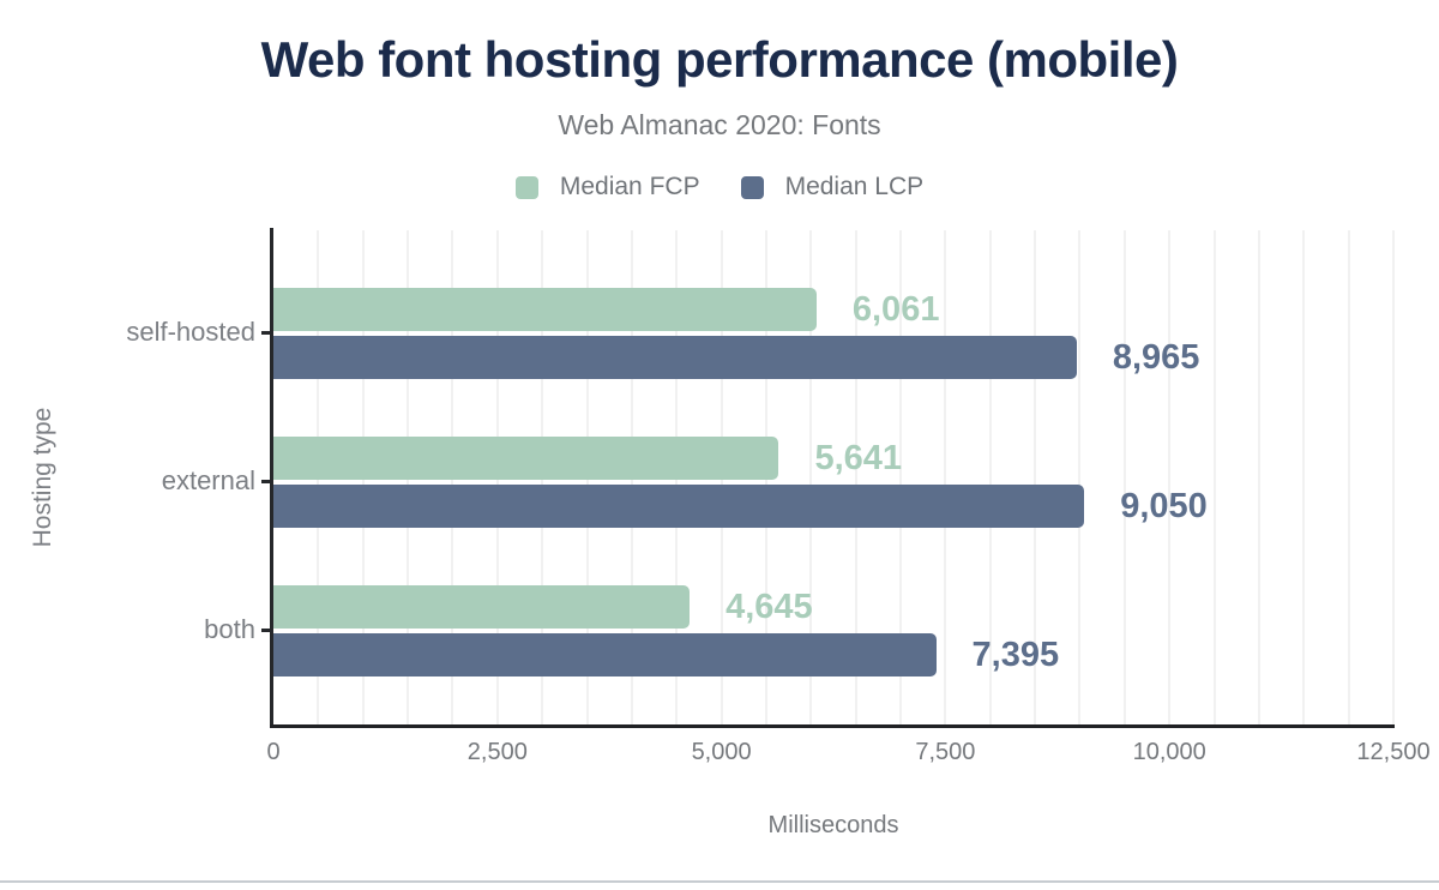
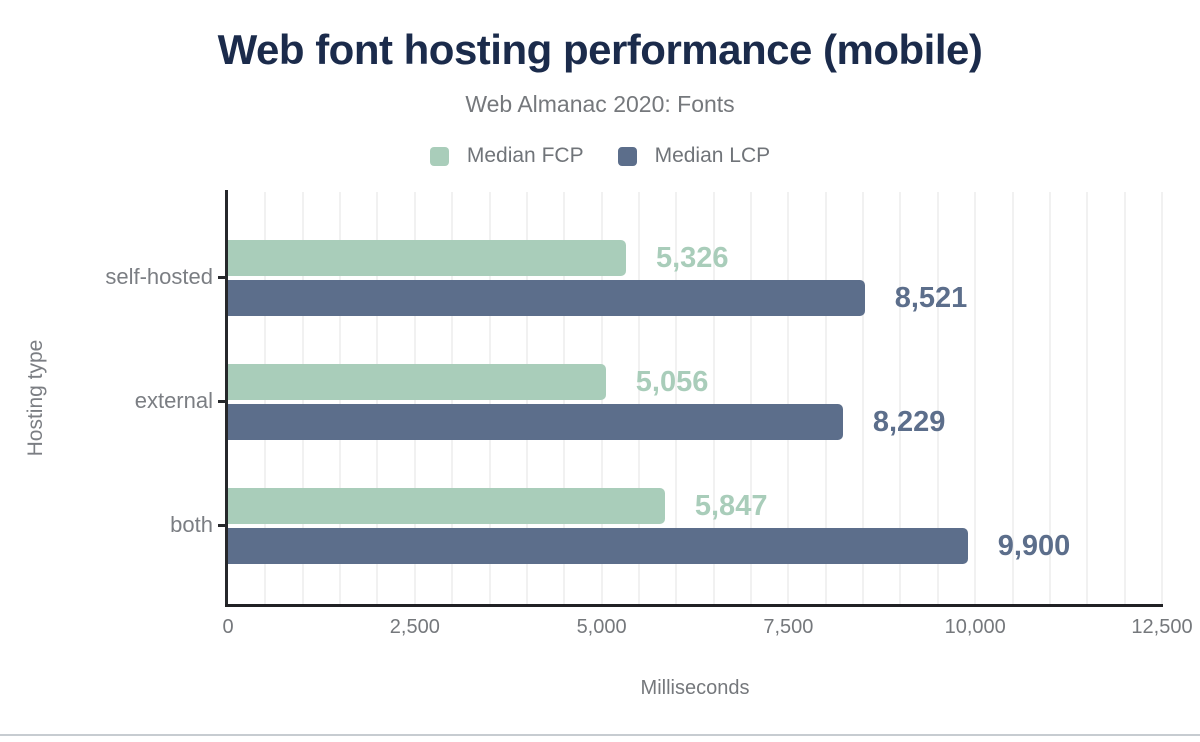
Median FCP/self-hosted: 6,061 -> 5,326
Median LCP/self-hosted: 8,965 -> 8,521
Median FCP/external: 5,641 -> 5,056
Median LCP/external: 9,050 -> 8,229
Median FCP/both: 4,645 -> 5,847
Median LCP/both: 7,395 -> 9,900
